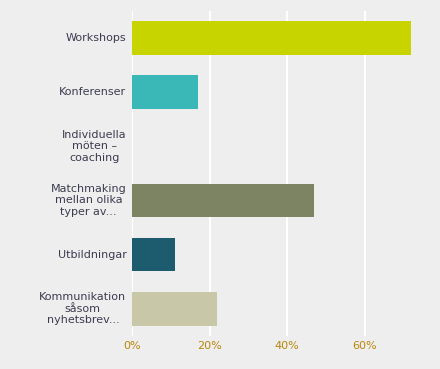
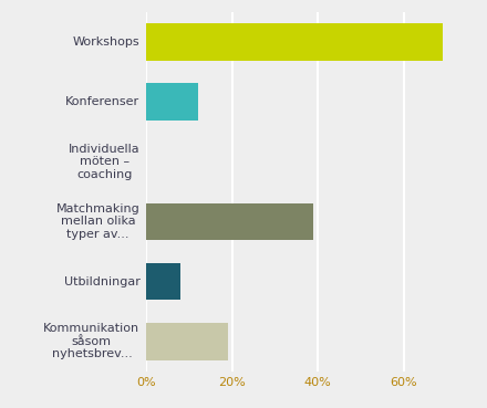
Workshops: 72% -> 69%
Konferenser: 17% -> 12%
Matchmaking mellan olika typer av...: 47% -> 39%
Utbildningar: 11% -> 8%
Kommunikation såsom nyhetsbrev...: 22% -> 19%
